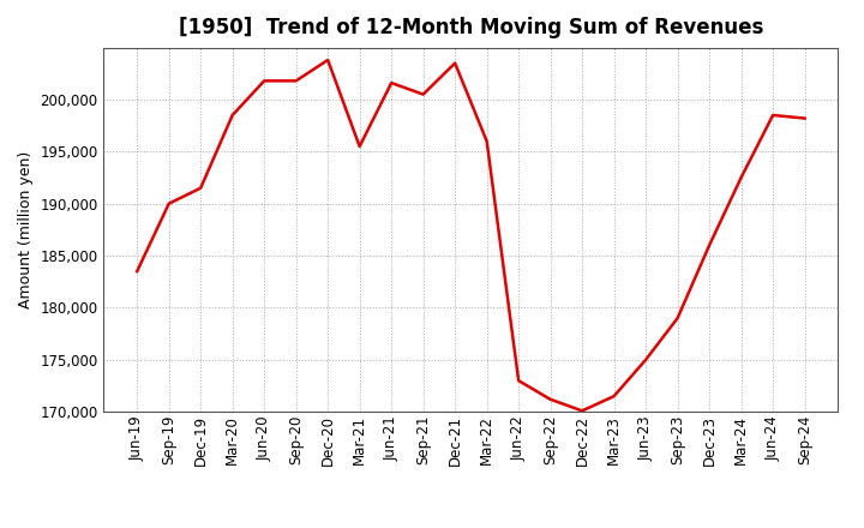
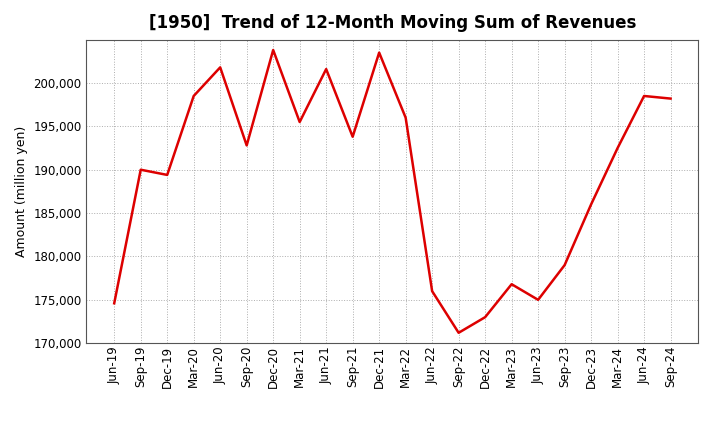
Jun-19: 183,500 -> 174,600
Dec-19: 191,500 -> 189,400
Sep-20: 201,800 -> 192,800
Sep-21: 200,500 -> 193,800
Jun-22: 173,000 -> 176,000
Dec-22: 170,100 -> 173,000
Mar-23: 171,500 -> 176,800
